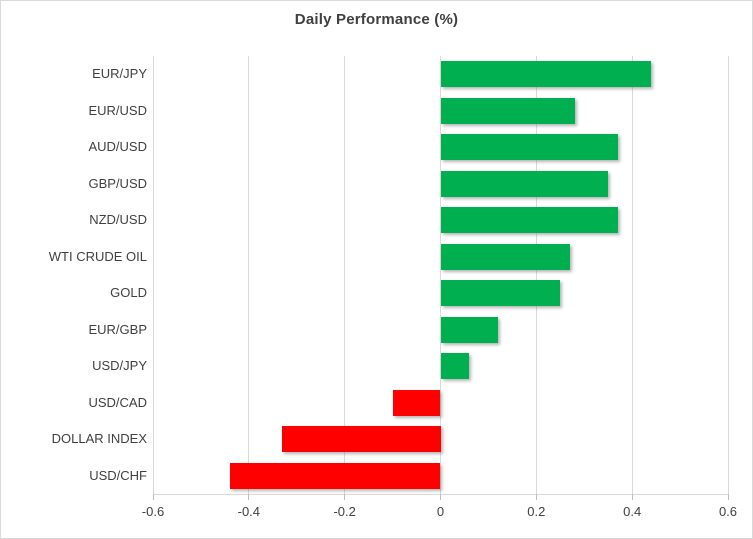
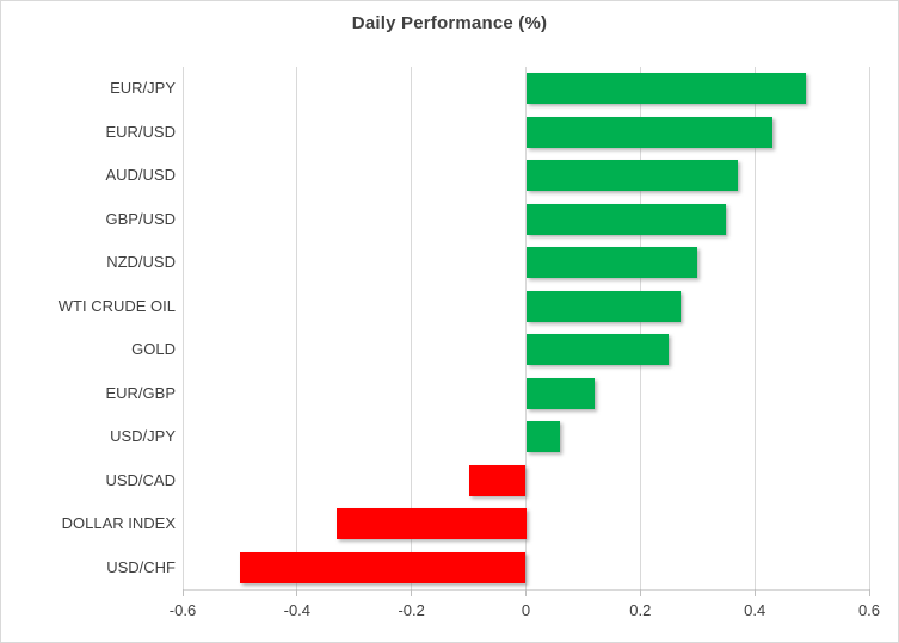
EUR/JPY: 0.44 -> 0.49
EUR/USD: 0.28 -> 0.43
NZD/USD: 0.37 -> 0.30
USD/CHF: -0.44 -> -0.50
